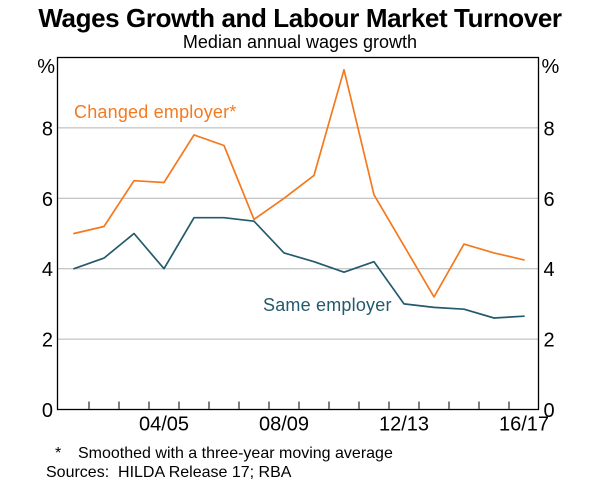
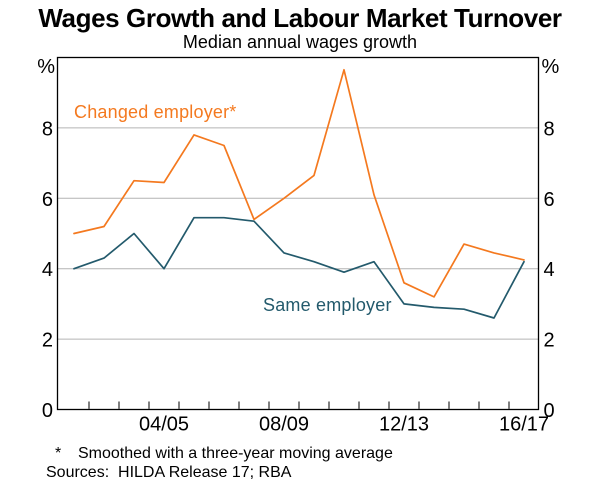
Changed employer*/12/13: 4.7 -> 3.6
Same employer/16/17: 2.6 -> 4.2
